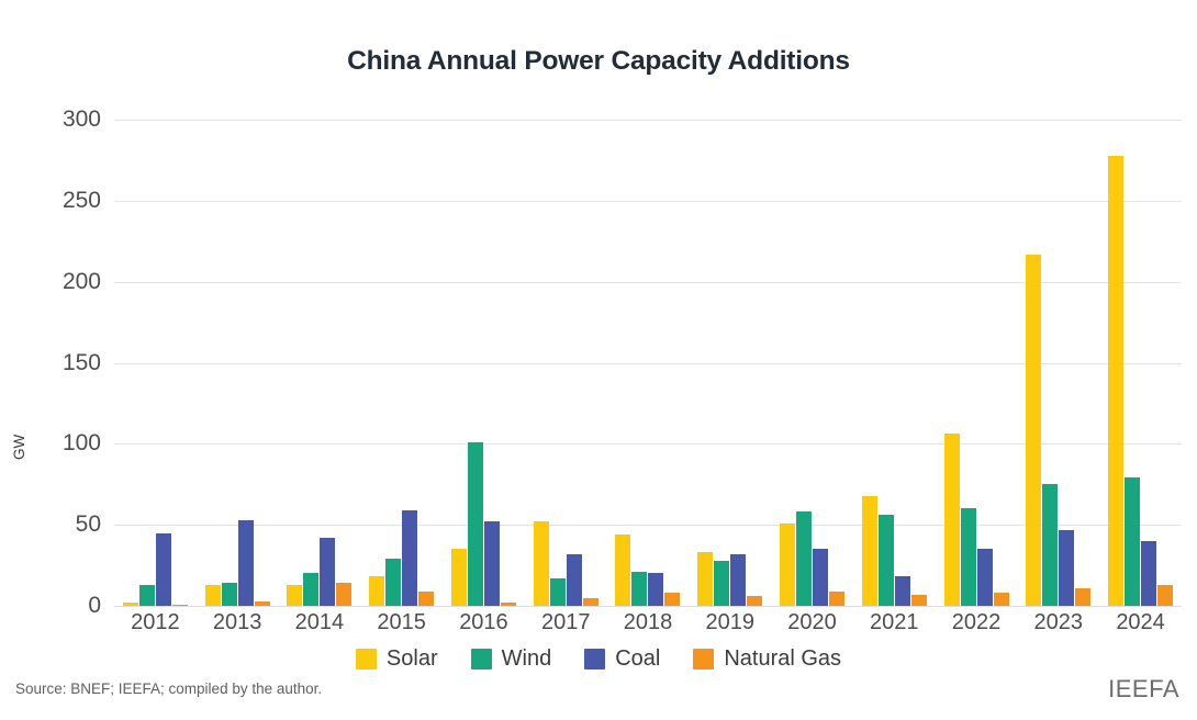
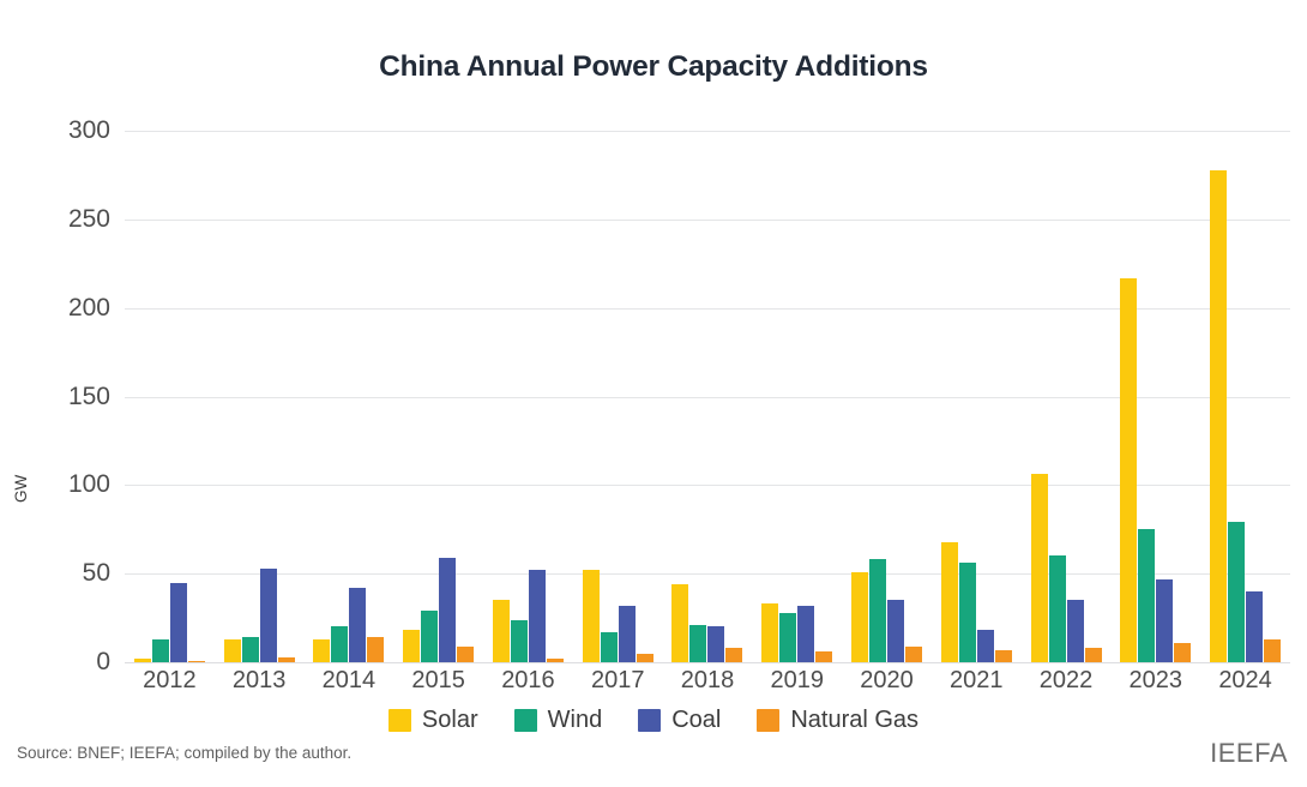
Wind/2016: 101 -> 24
